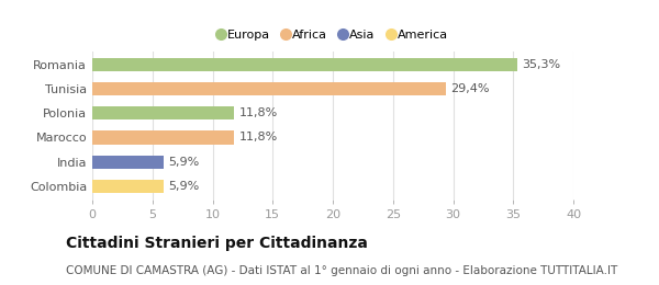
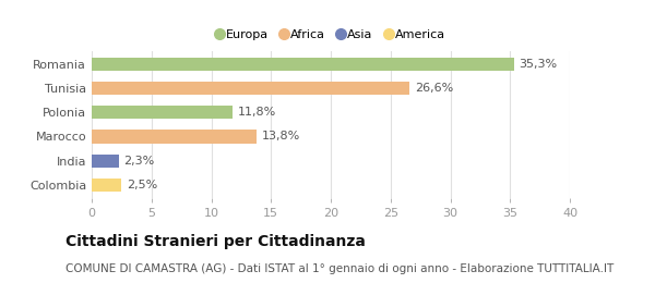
Tunisia: 29,4% -> 26,6%
Marocco: 11,8% -> 13,8%
India: 5,9% -> 2,3%
Colombia: 5,9% -> 2,5%
